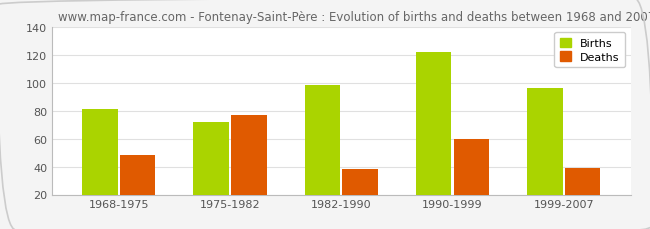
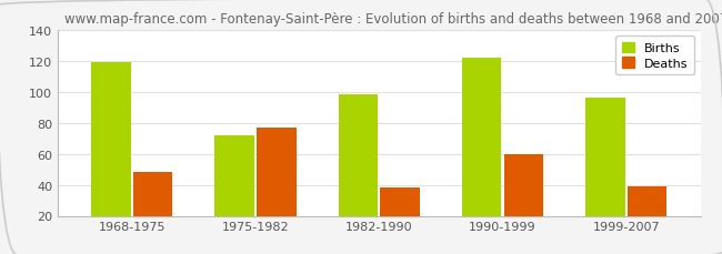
Births/1968-1975: 81 -> 119
